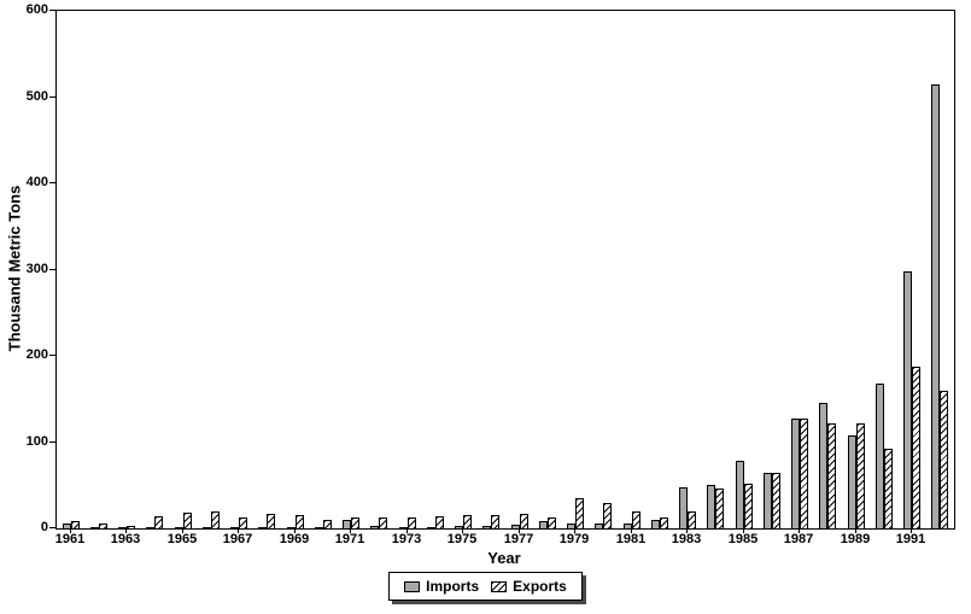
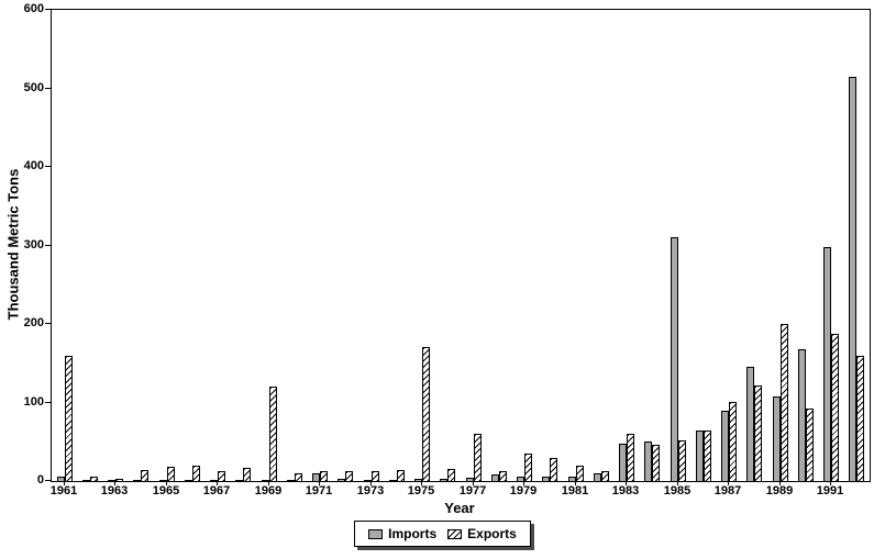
Exports/1961: 10 -> 160
Exports/1969: 20 -> 120
Exports/1975: 20 -> 170
Exports/1977: 20 -> 60
Exports/1983: 20 -> 60
Imports/1985: 80 -> 310
Imports/1987: 130 -> 90
Exports/1987: 130 -> 100
Exports/1989: 120 -> 200
